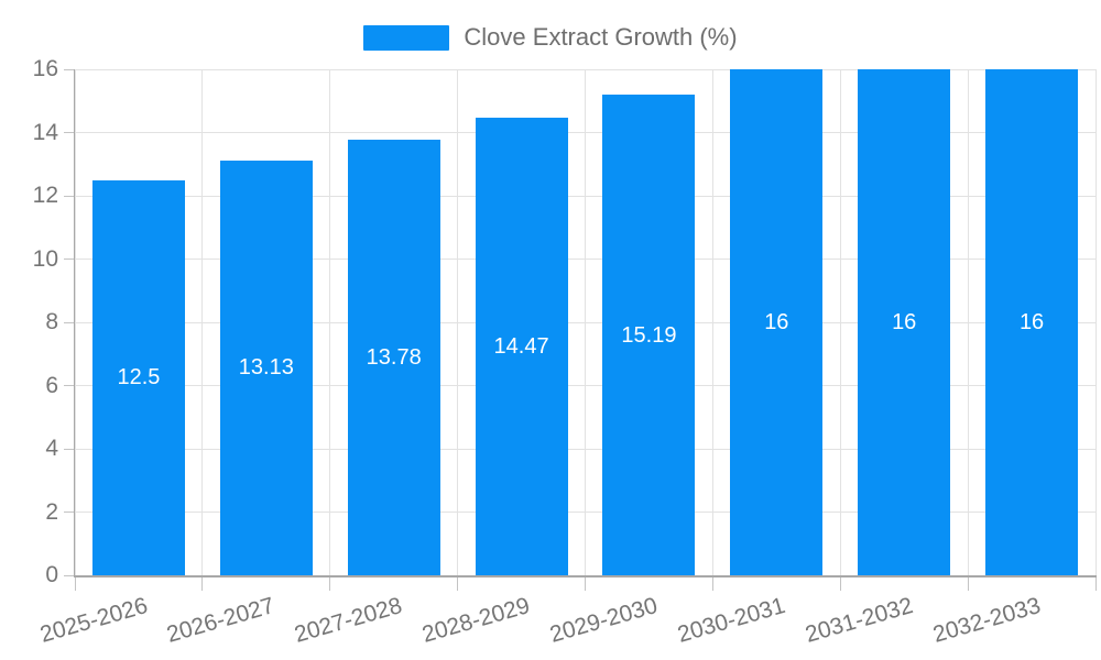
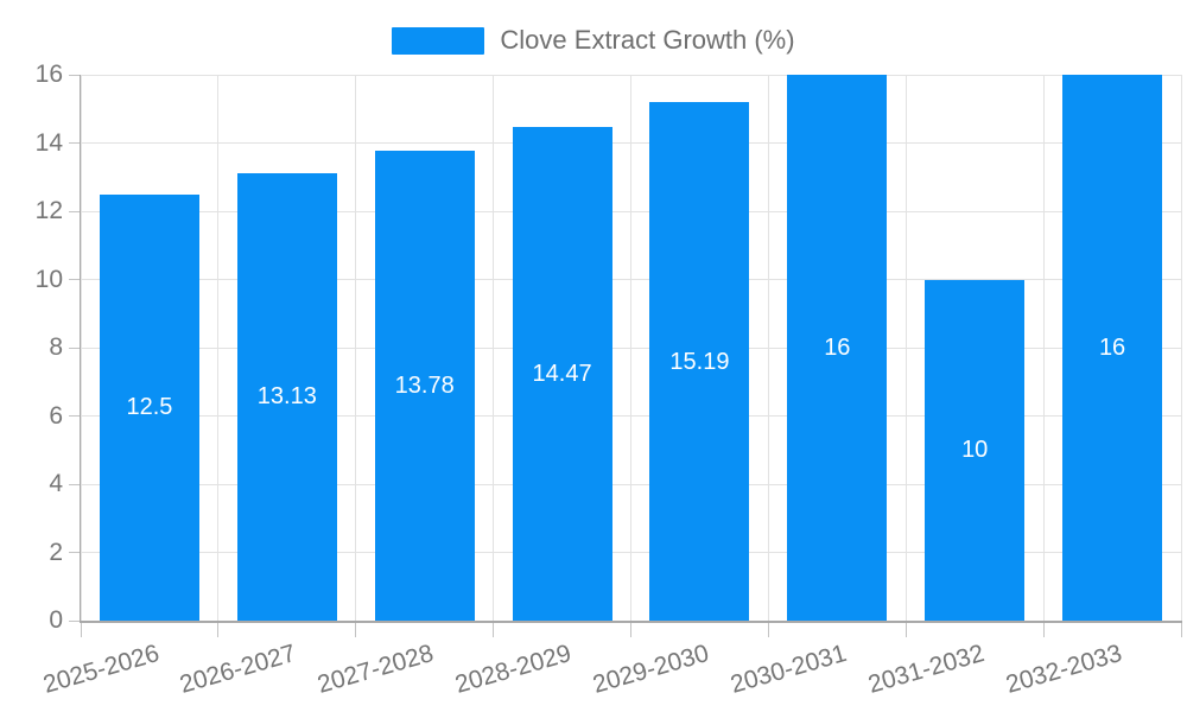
2031-2032: 16 -> 10
